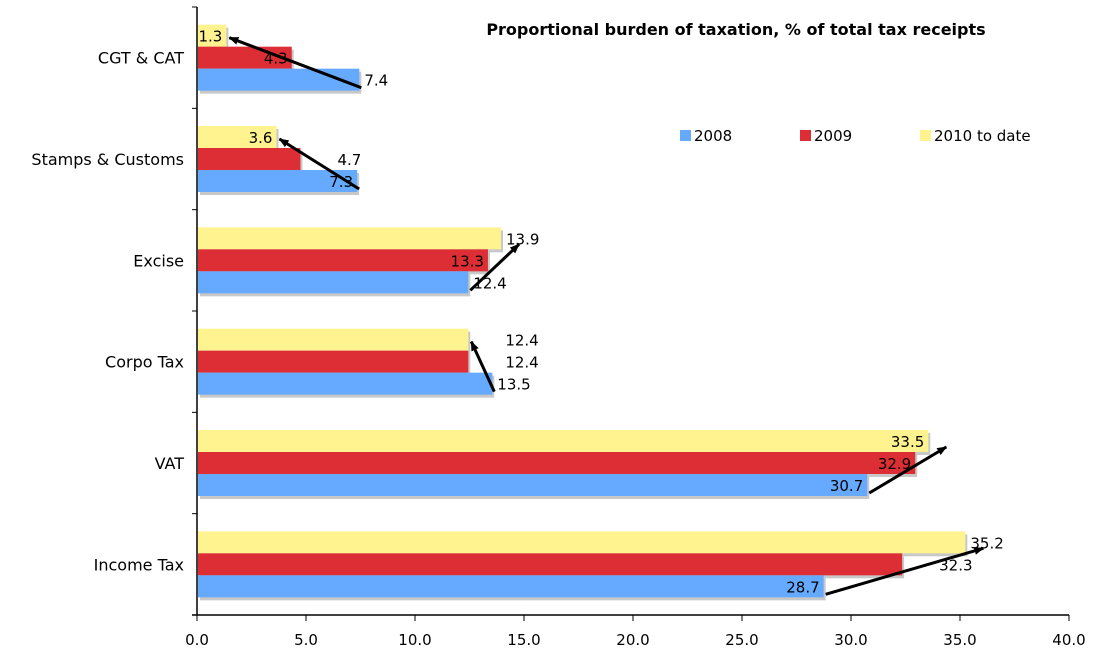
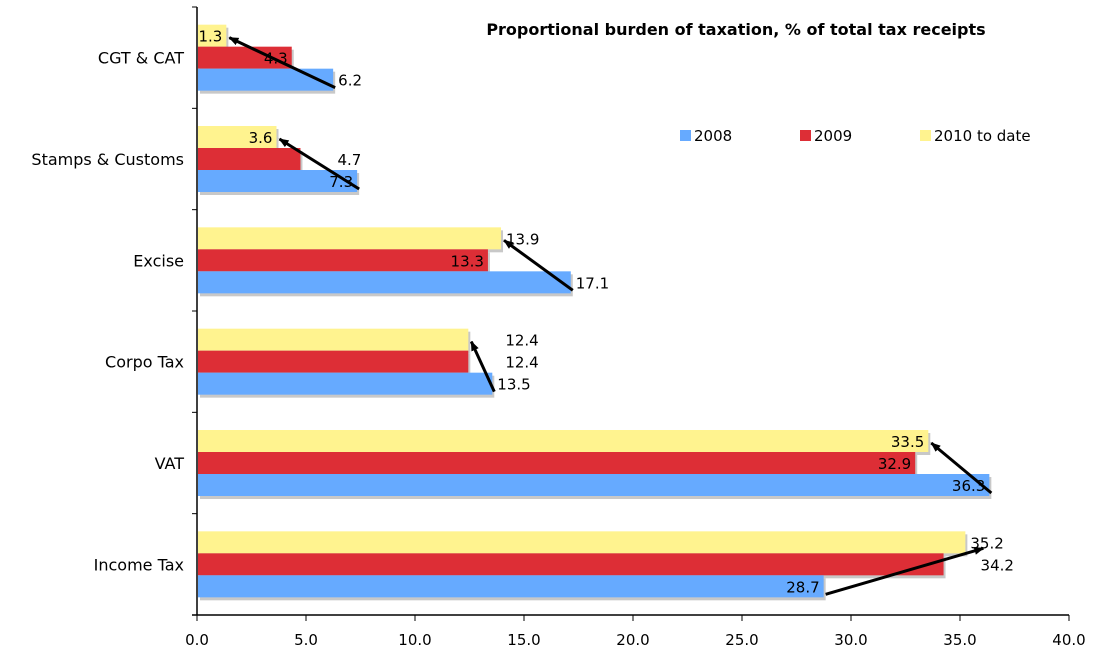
2008/CGT & CAT: 7.4 -> 6.2
2008/Excise: 12.4 -> 17.1
2008/VAT: 30.7 -> 36.3
2009/Income Tax: 32.3 -> 34.2
